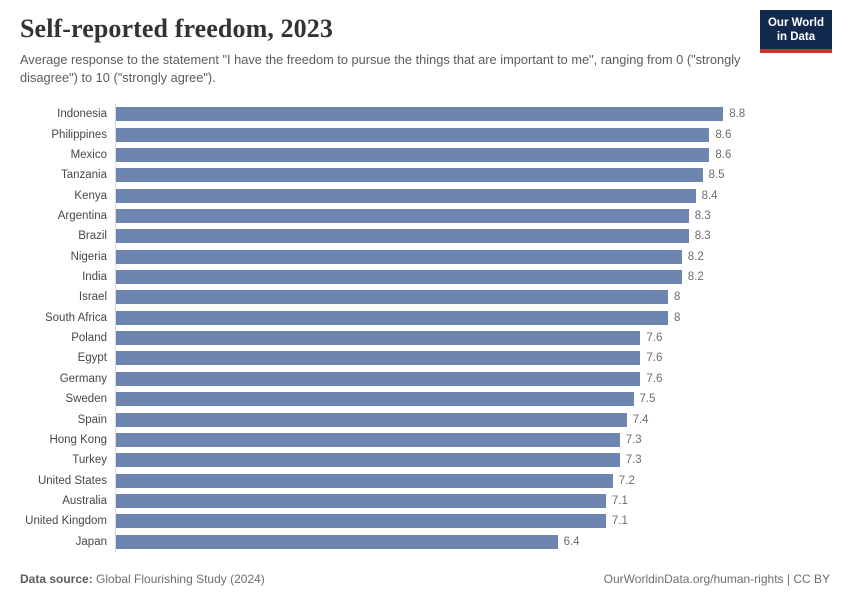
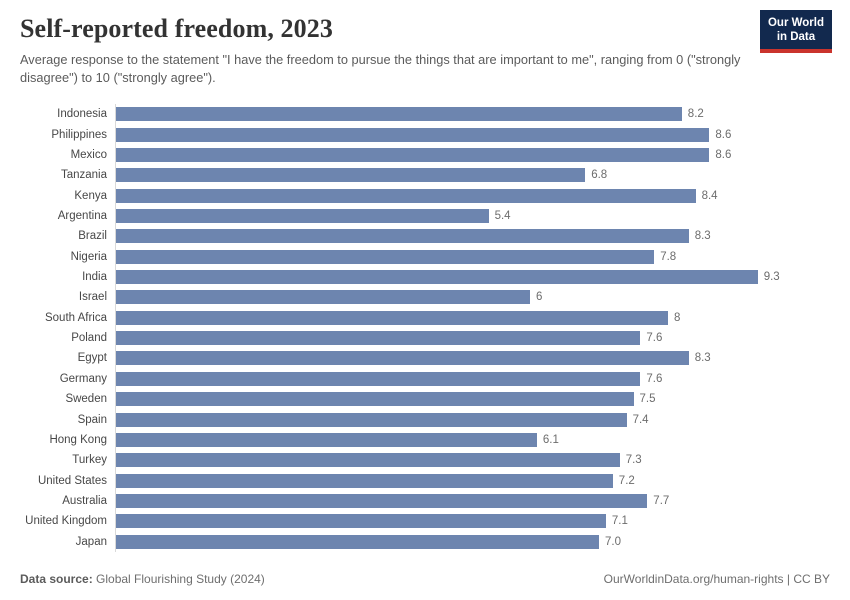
Indonesia: 8.8 -> 8.2
Tanzania: 8.5 -> 6.8
Argentina: 8.3 -> 5.4
Nigeria: 8.2 -> 7.8
India: 8.2 -> 9.3
Israel: 8 -> 6
Egypt: 7.6 -> 8.3
Hong Kong: 7.3 -> 6.1
Australia: 7.1 -> 7.7
Japan: 6.4 -> 7.0
